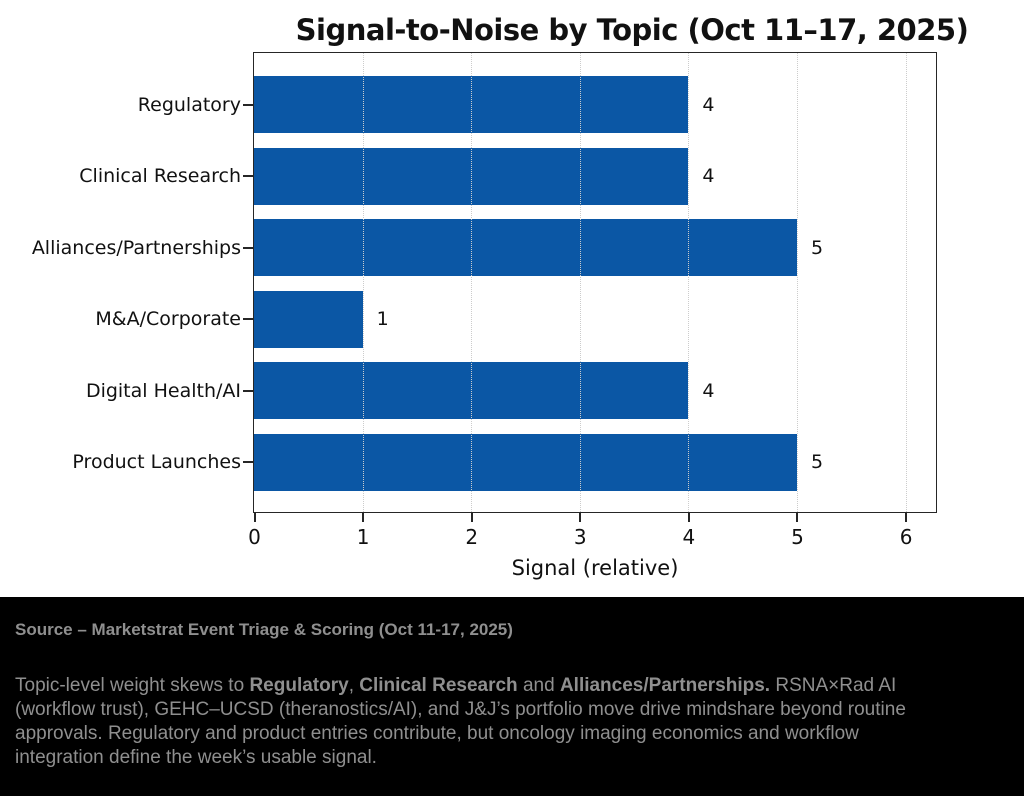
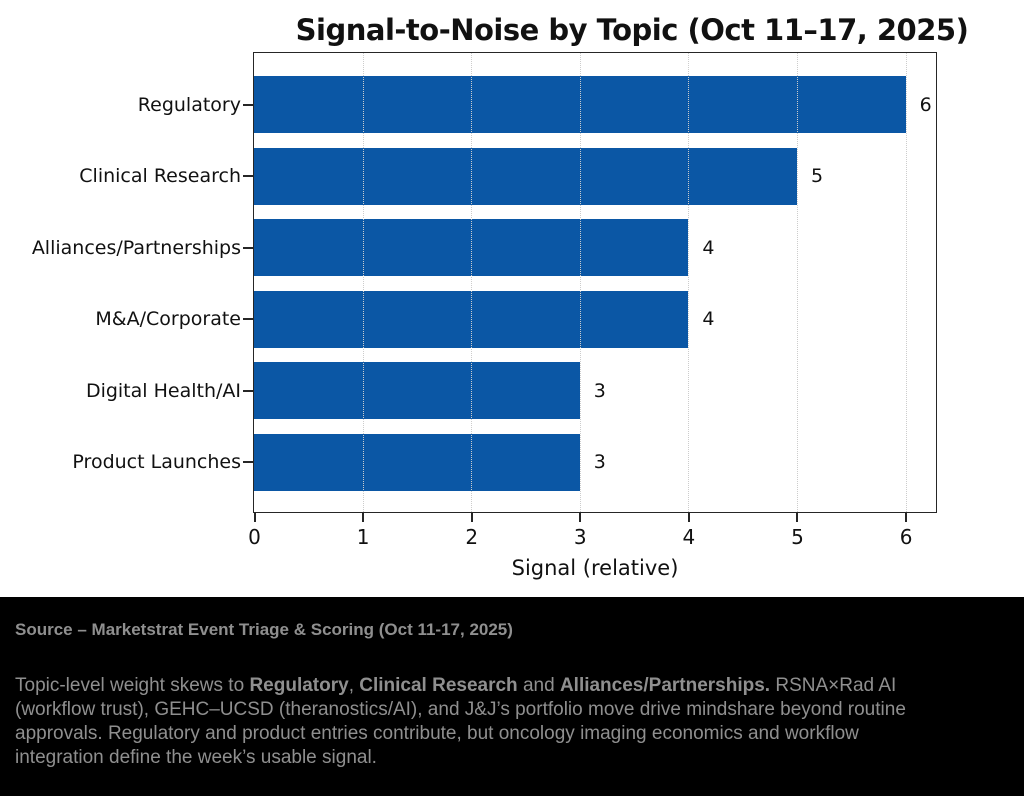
Regulatory: 4 -> 6
Clinical Research: 4 -> 5
Alliances/Partnerships: 5 -> 4
M&A/Corporate: 1 -> 4
Digital Health/AI: 4 -> 3
Product Launches: 5 -> 3
